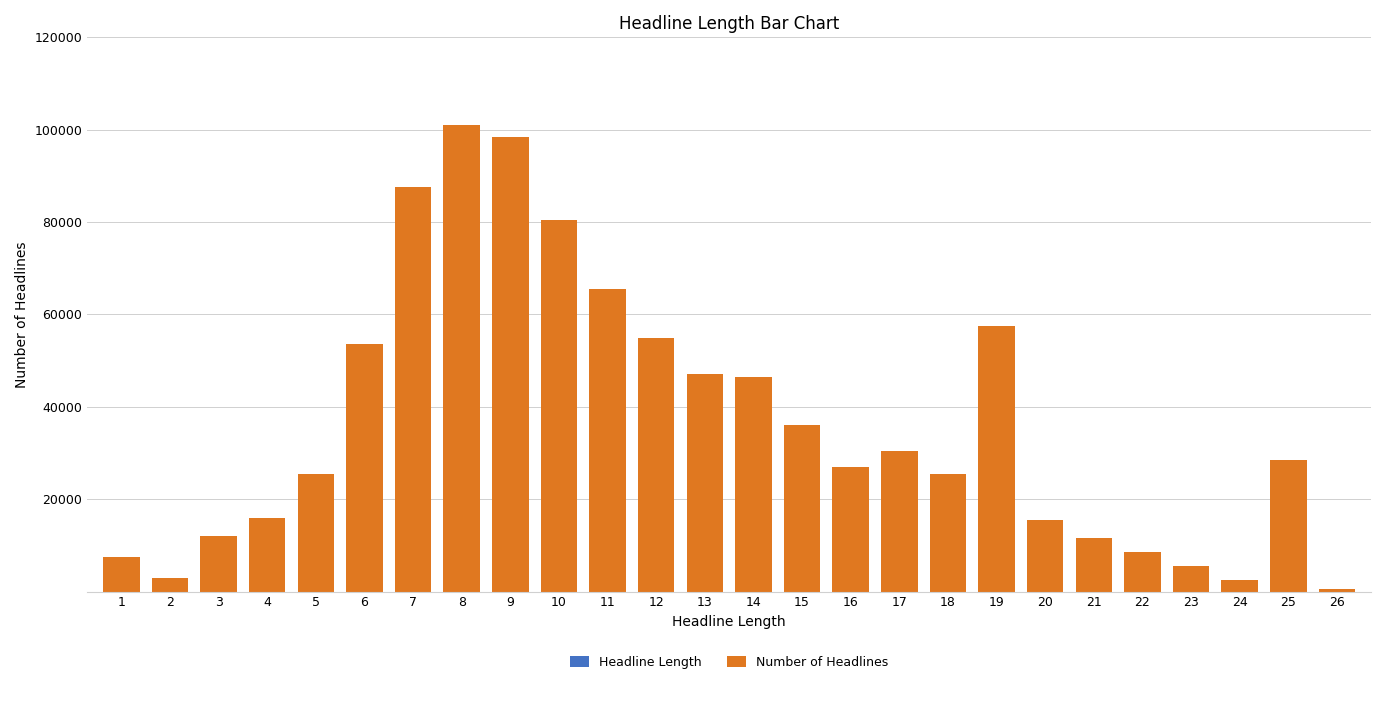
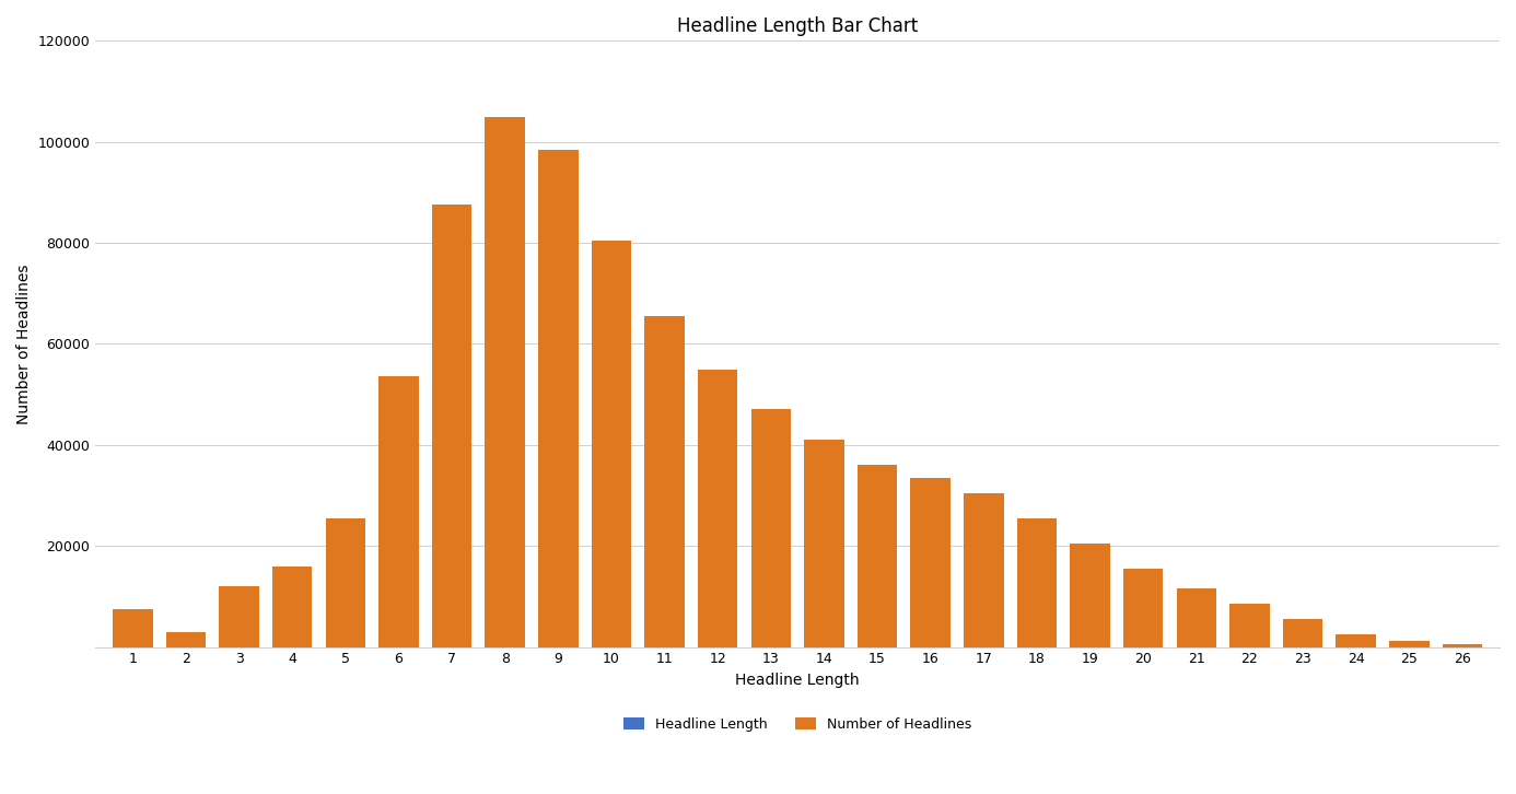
8: 101000 -> 105000
14: 46500 -> 41000
16: 27000 -> 33500
19: 57500 -> 20500
25: 28500 -> 1200
